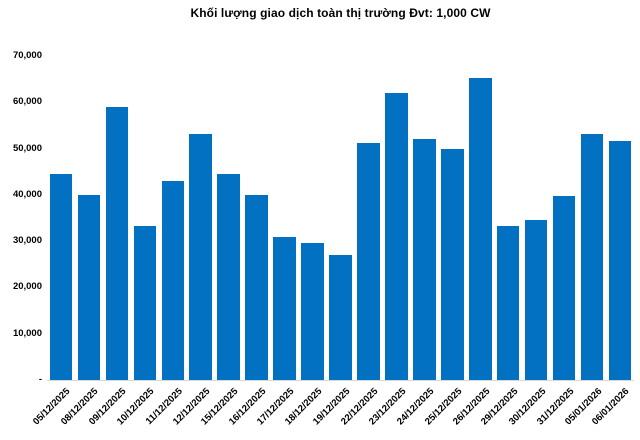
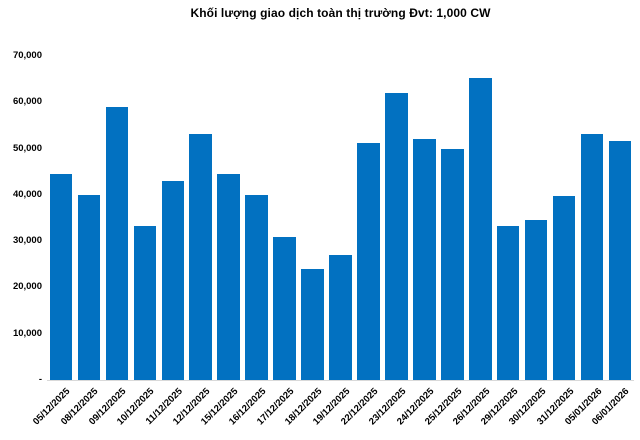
18/12/2025: 30000 -> 24000
